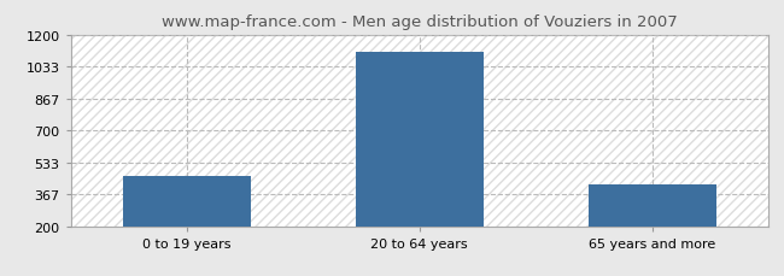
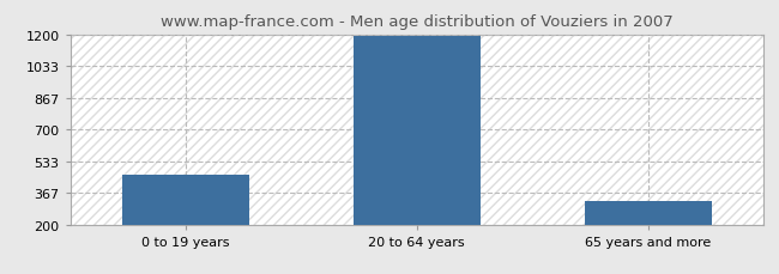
20 to 64 years: 1110 -> 1190
65 years and more: 420 -> 320
